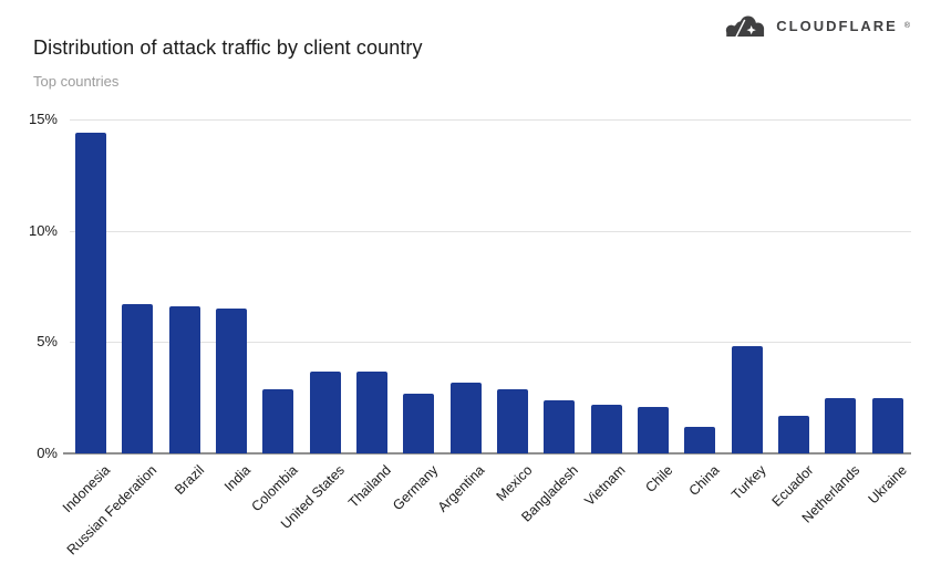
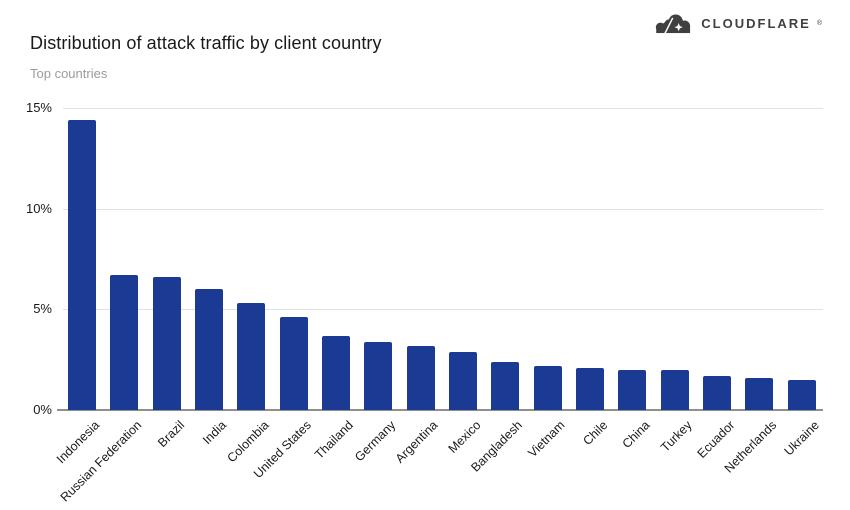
India: 6.5% -> 6.0%
Colombia: 2.9% -> 5.3%
United States: 3.7% -> 4.6%
Germany: 2.7% -> 3.4%
China: 1.2% -> 2.0%
Turkey: 4.8% -> 2.0%
Netherlands: 2.5% -> 1.6%
Ukraine: 2.5% -> 1.5%
